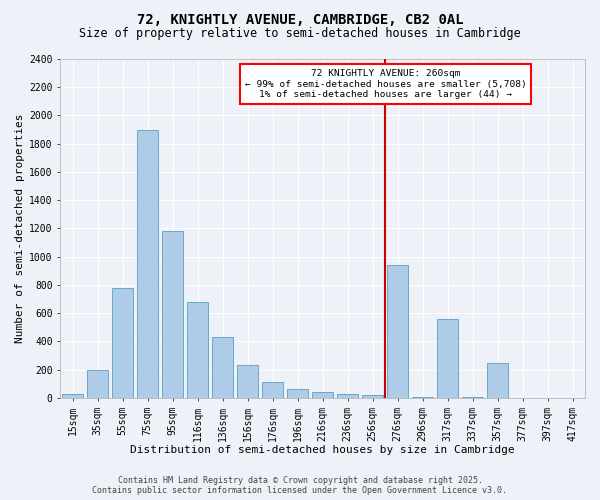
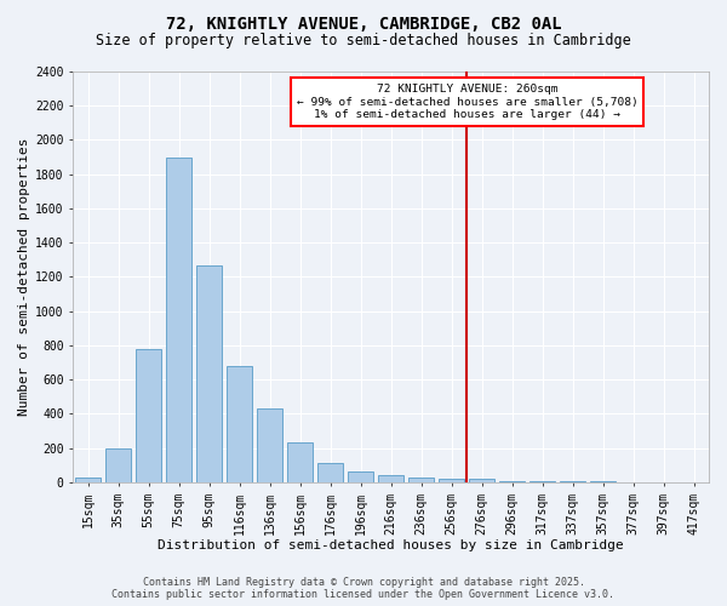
95sqm: 1180 -> 1270
276sqm: 940 -> 20
317sqm: 560 -> 10
357sqm: 250 -> 0
